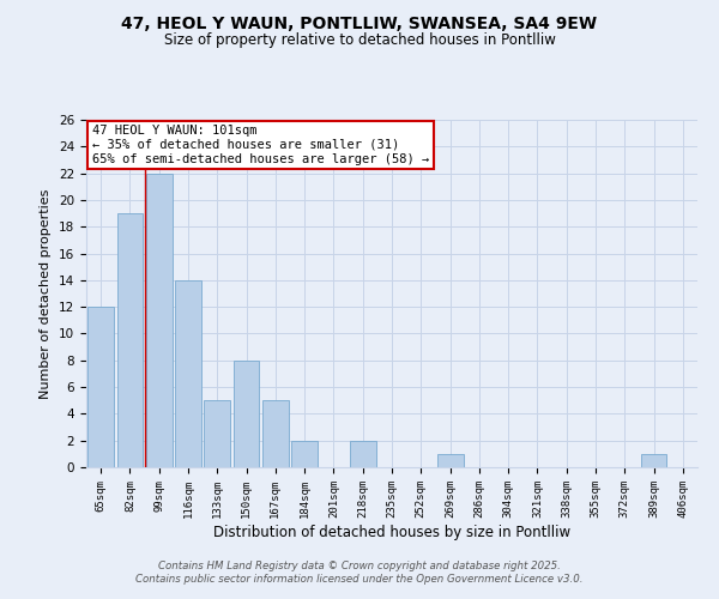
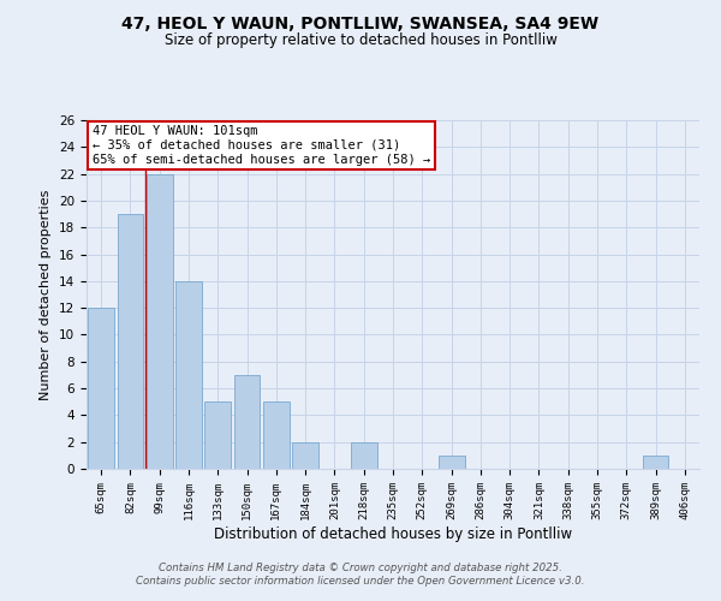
150sqm: 8 -> 7
